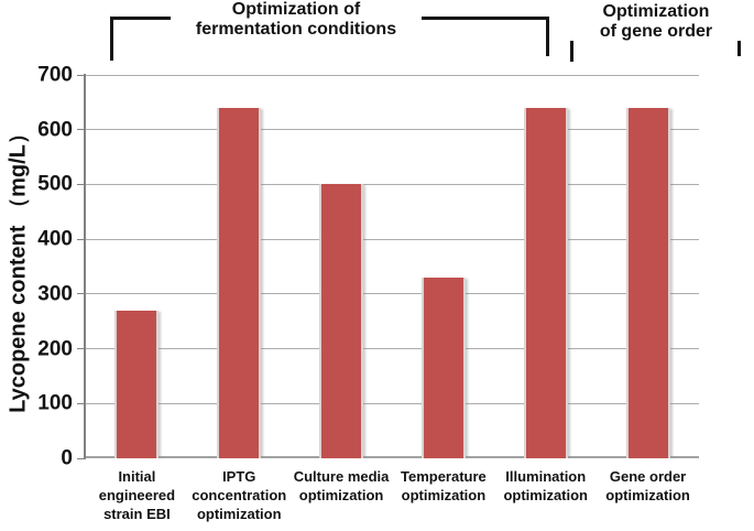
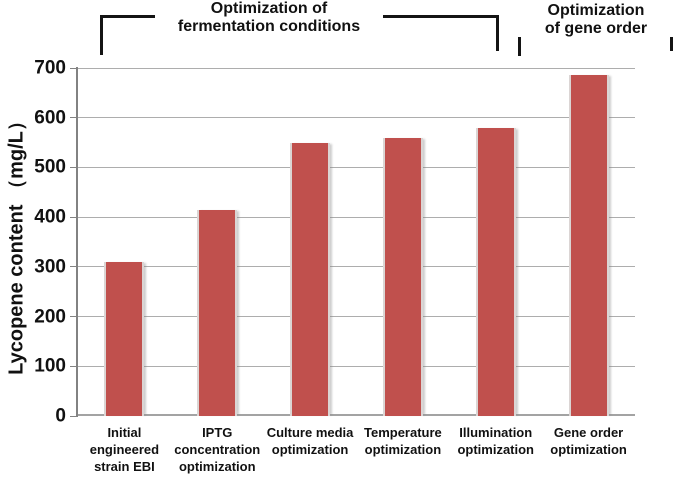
Initial engineered strain EBI: 270 -> 310
IPTG concentration optimization: 640 -> 420
Culture media optimization: 500 -> 550
Temperature optimization: 330 -> 560
Illumination optimization: 640 -> 580
Gene order optimization: 640 -> 680
